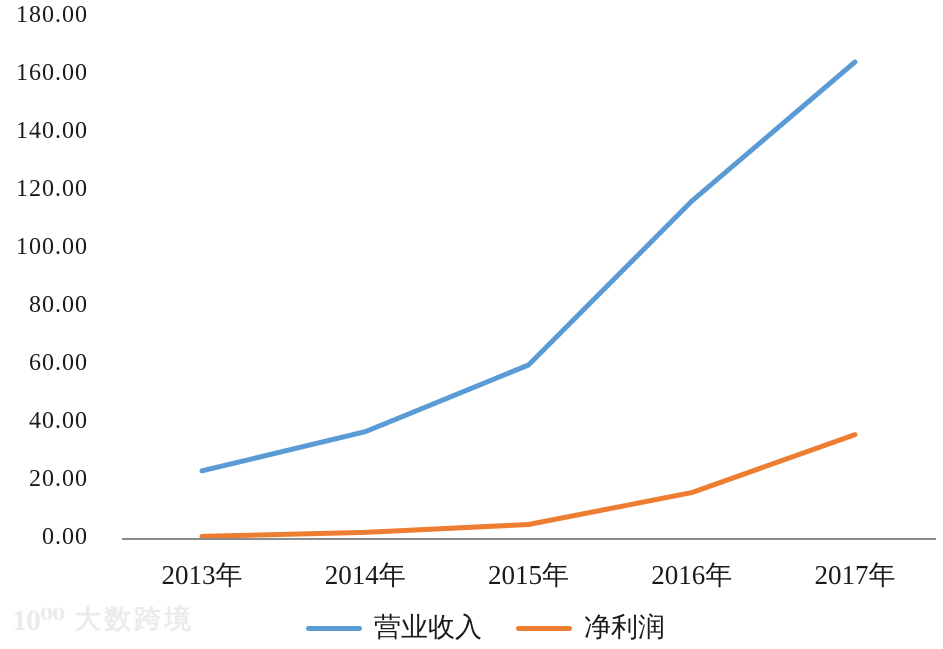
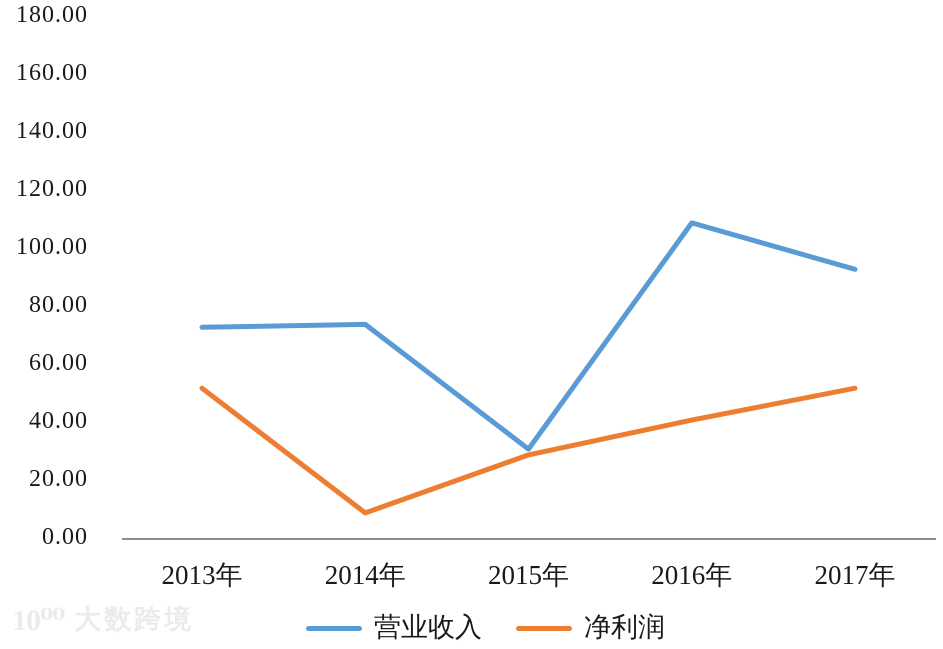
营业收入/2013年: 24 -> 73
净利润/2013年: 1 -> 52
营业收入/2014年: 37 -> 74
净利润/2014年: 2 -> 9
营业收入/2015年: 60 -> 31
净利润/2015年: 5 -> 29
营业收入/2016年: 116 -> 109
净利润/2016年: 16 -> 41
营业收入/2017年: 164 -> 93
净利润/2017年: 36 -> 52
